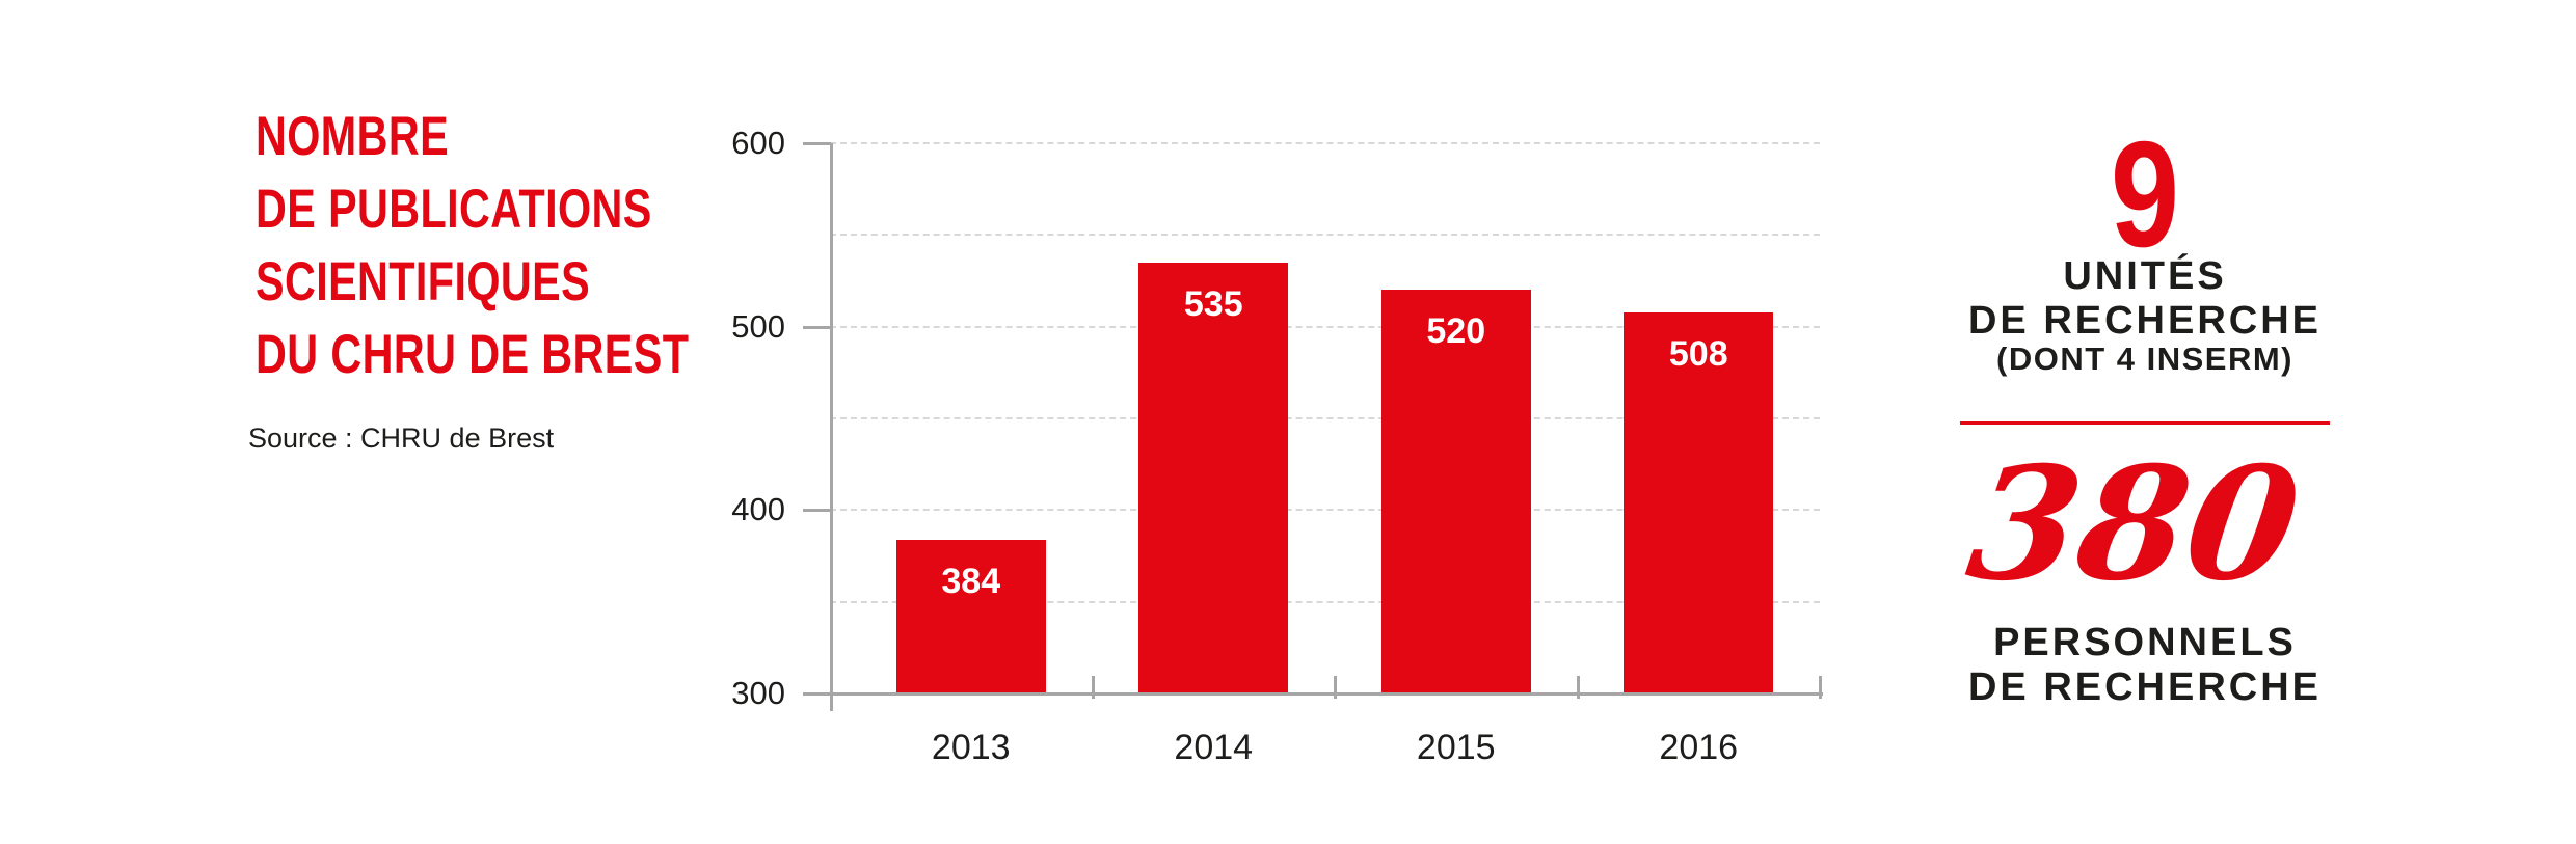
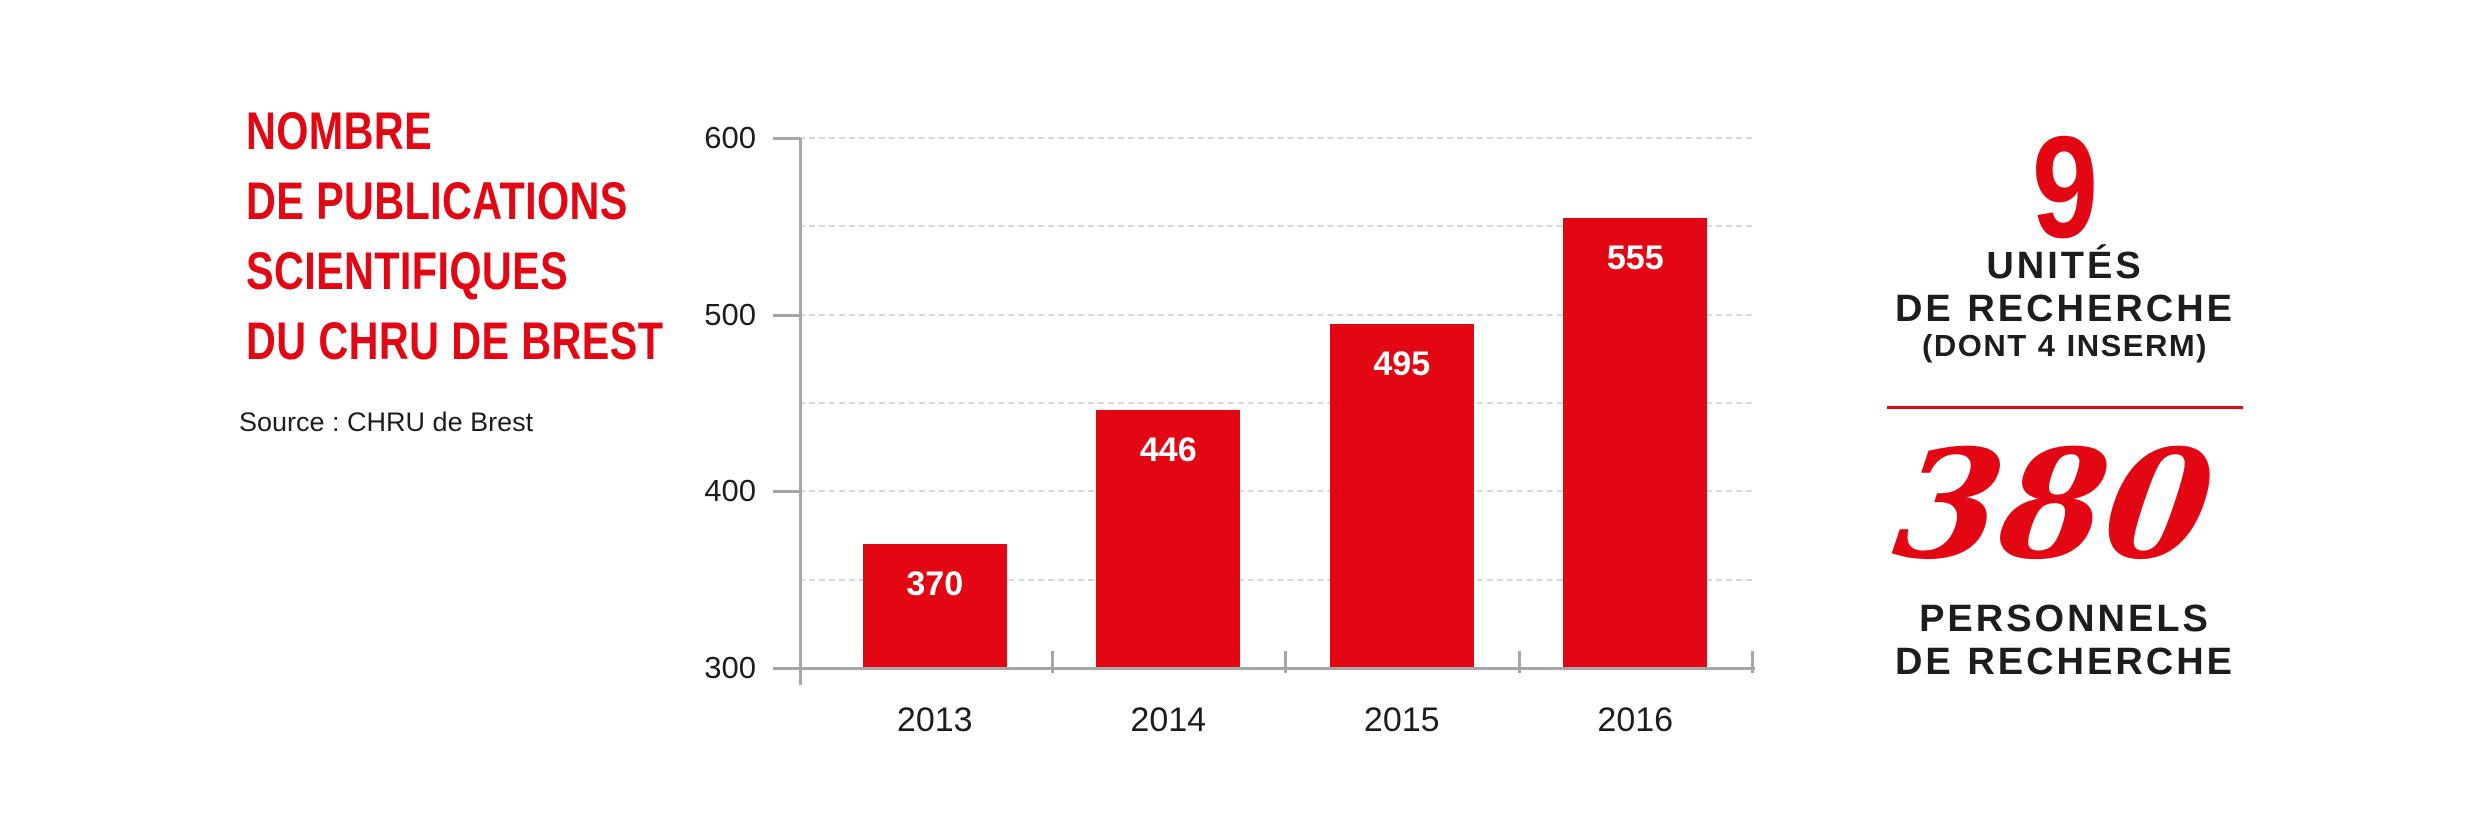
2013: 384 -> 370
2014: 535 -> 446
2015: 520 -> 495
2016: 508 -> 555
